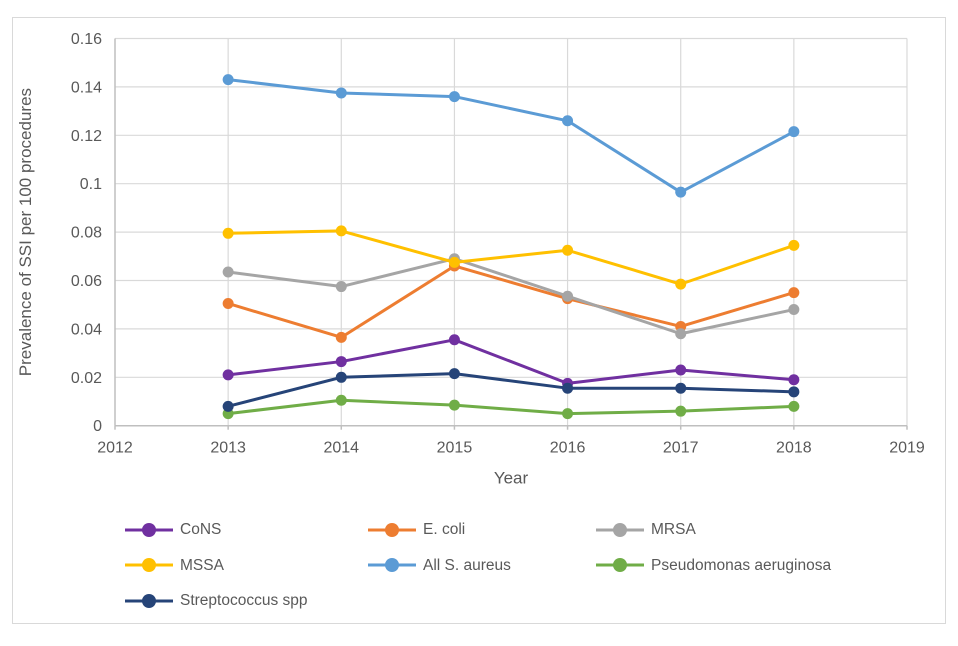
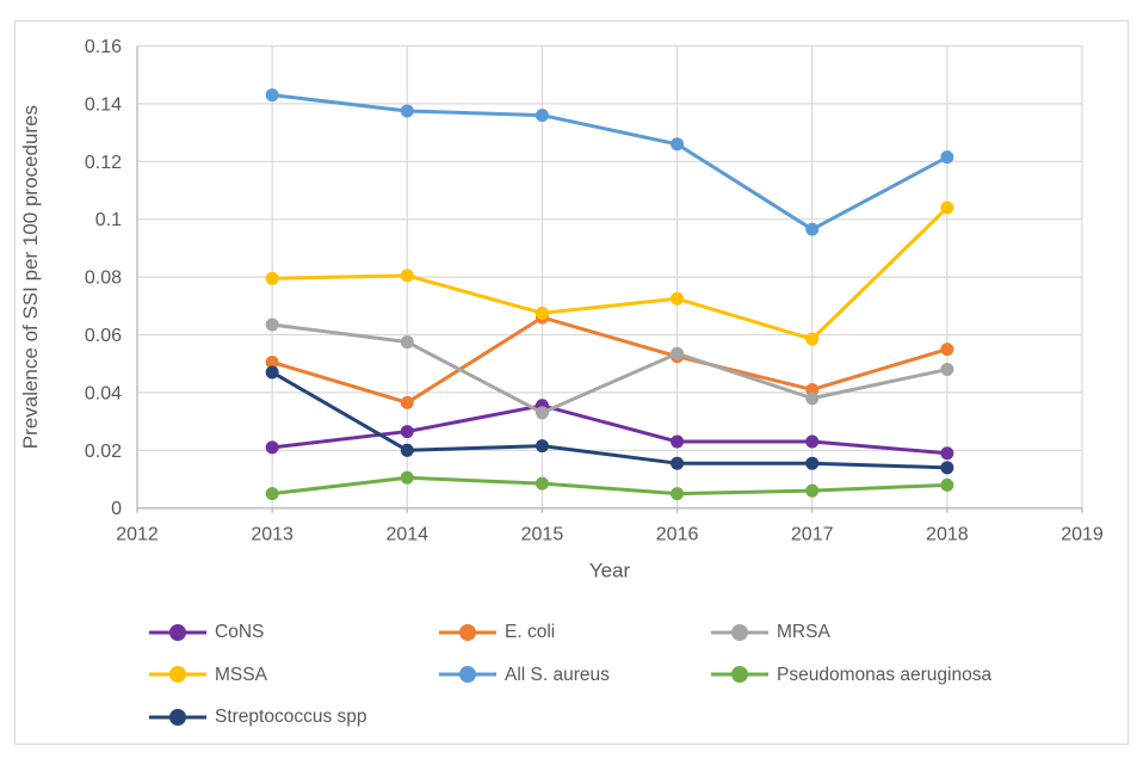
Streptococcus spp/2013: 0.008 -> 0.047
MRSA/2015: 0.069 -> 0.033
CoNS/2016: 0.018 -> 0.023
MSSA/2018: 0.074 -> 0.104
